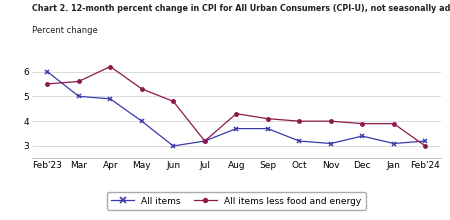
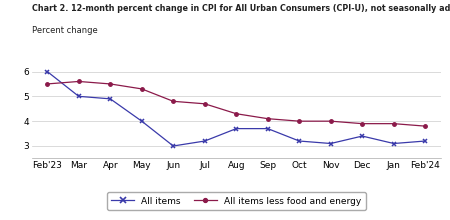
All items less food and energy/Apr: 6.2 -> 5.5
All items less food and energy/Jul: 3.2 -> 4.7
All items less food and energy/Feb'24: 3.0 -> 3.8
